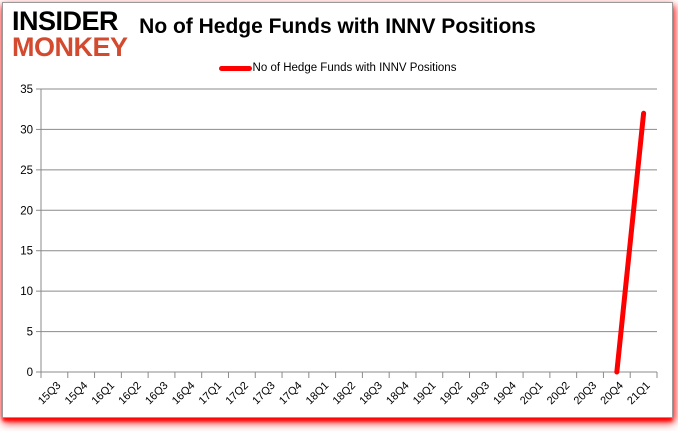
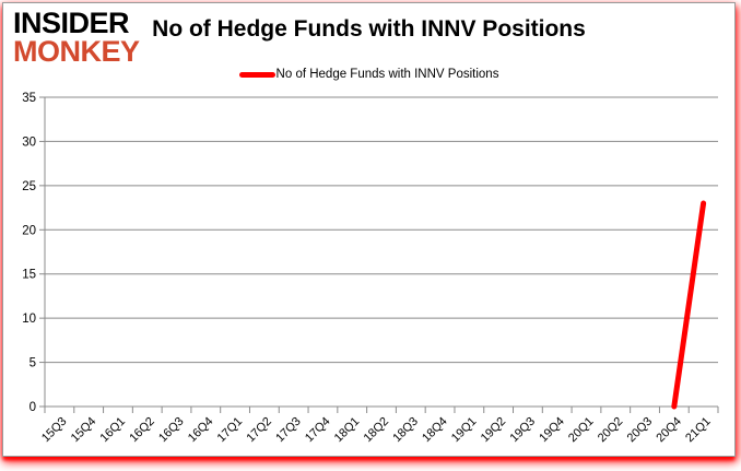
21Q1: 32 -> 23
